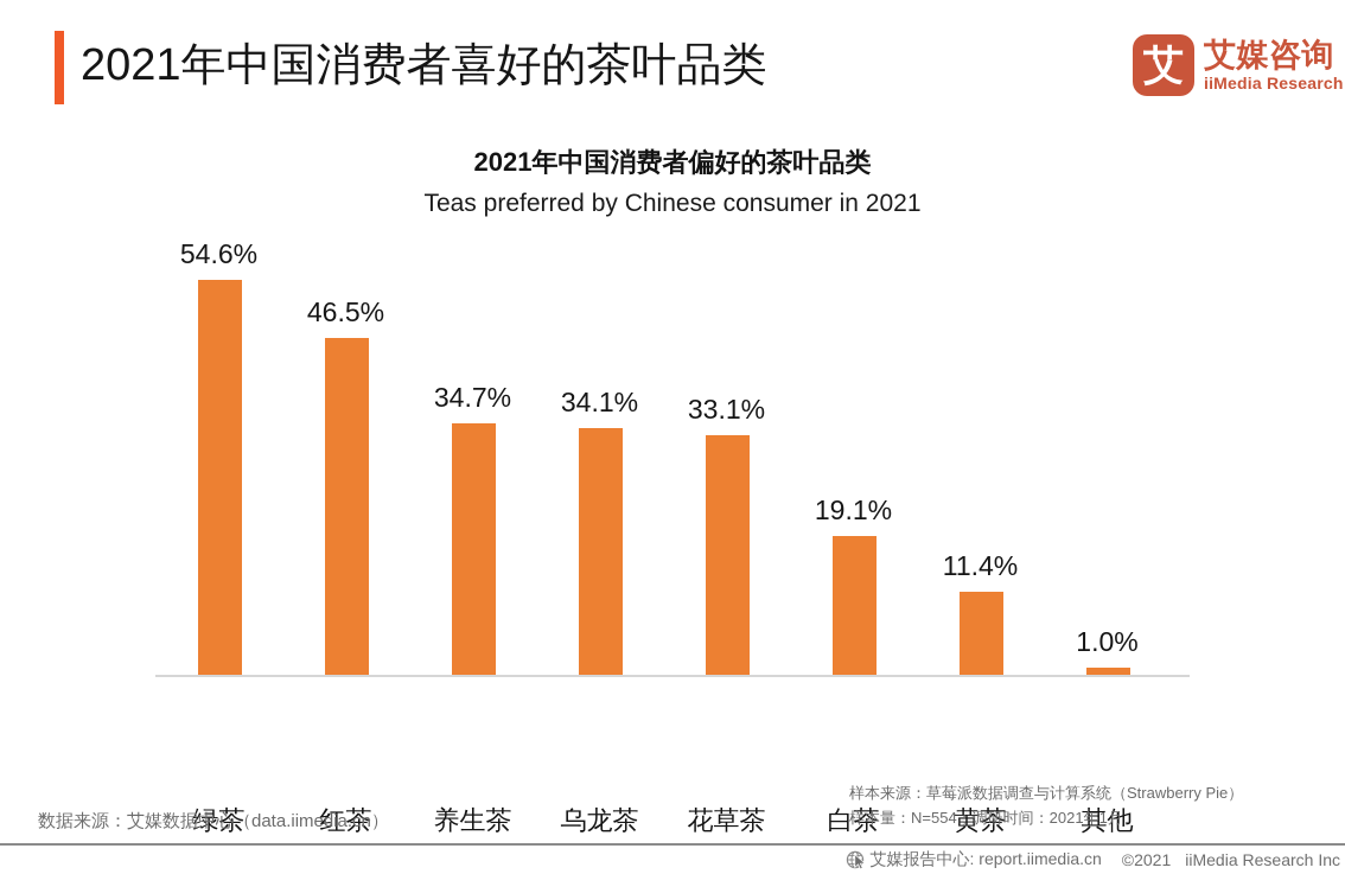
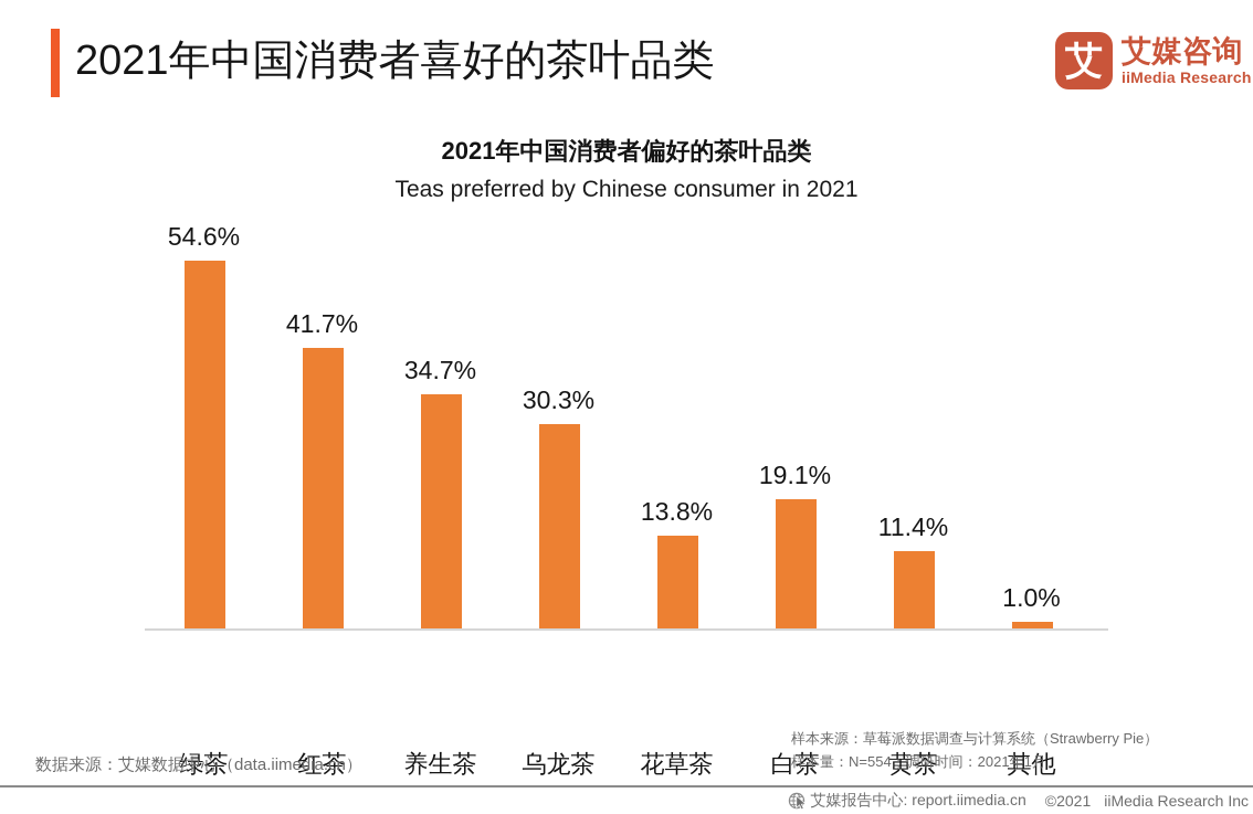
红茶: 46.5% -> 41.7%
乌龙茶: 34.1% -> 30.3%
花草茶: 33.1% -> 13.8%
